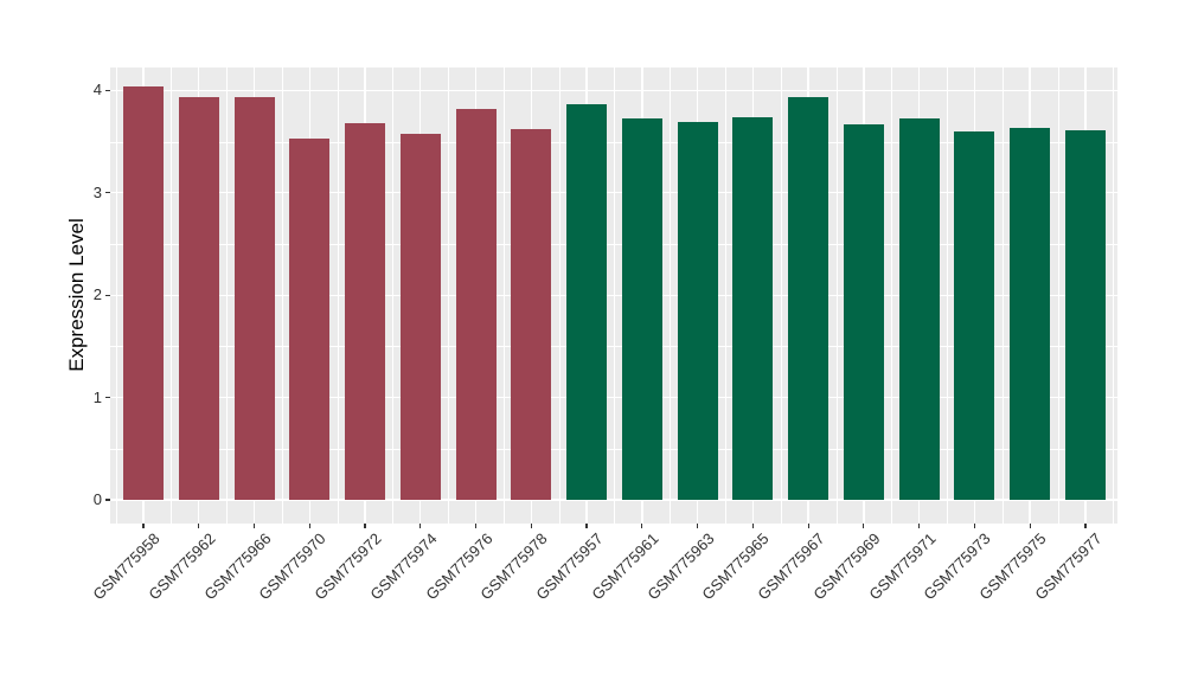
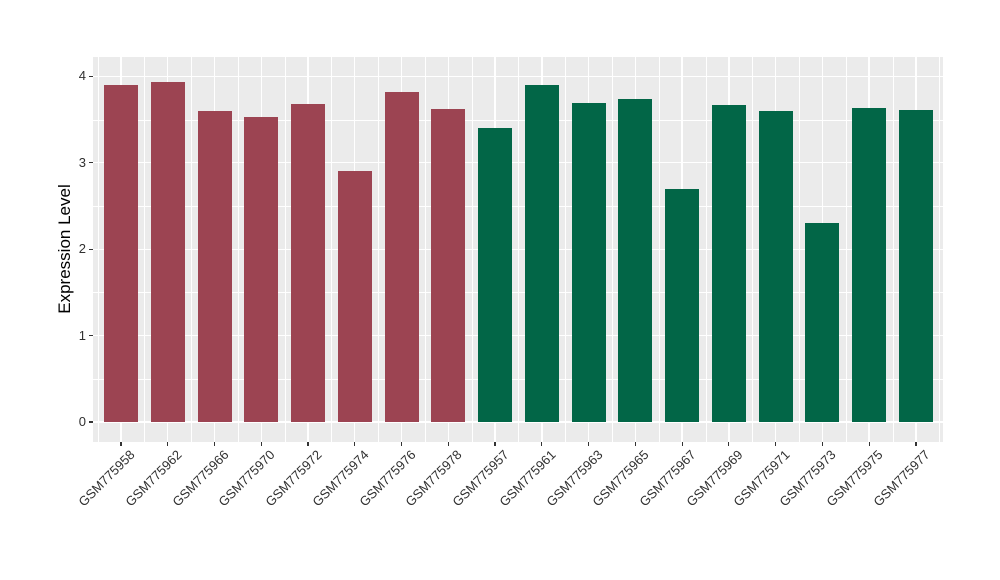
GSM775958: 4.0 -> 3.9
GSM775966: 3.9 -> 3.6
GSM775974: 3.6 -> 2.9
GSM775957: 3.9 -> 3.4
GSM775961: 3.7 -> 3.9
GSM775967: 3.9 -> 2.7
GSM775971: 3.7 -> 3.6
GSM775973: 3.6 -> 2.3
